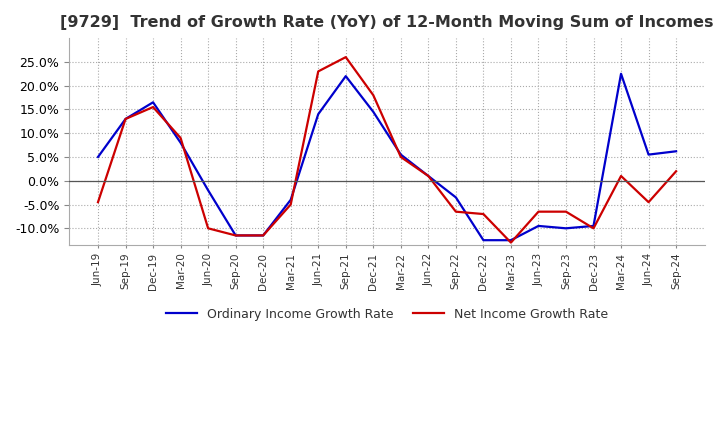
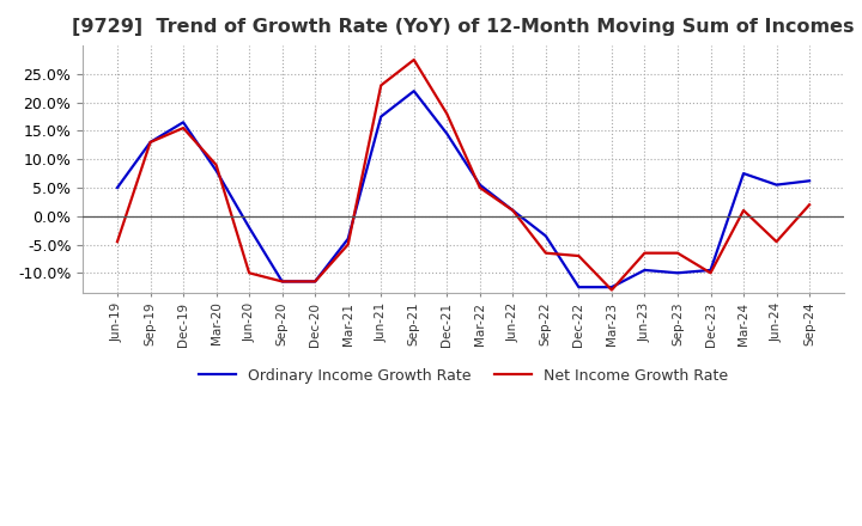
Ordinary Income Growth Rate/Jun-21: 14.0% -> 17.5%
Net Income Growth Rate/Sep-21: 26.0% -> 27.5%
Ordinary Income Growth Rate/Mar-24: 22.5% -> 7.5%
